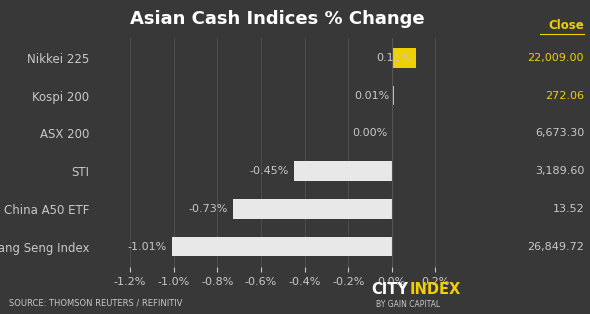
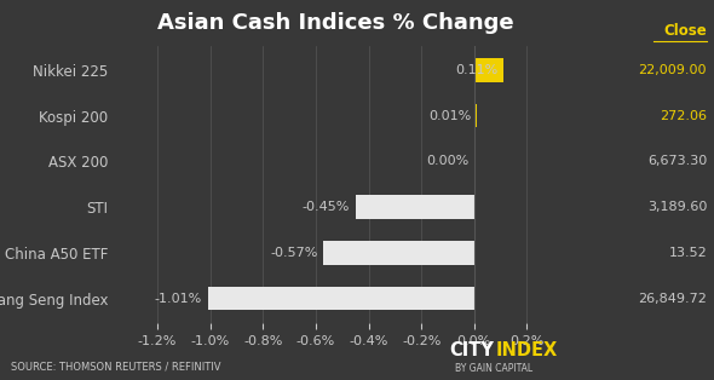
China A50 ETF: -0.73% -> -0.57%
